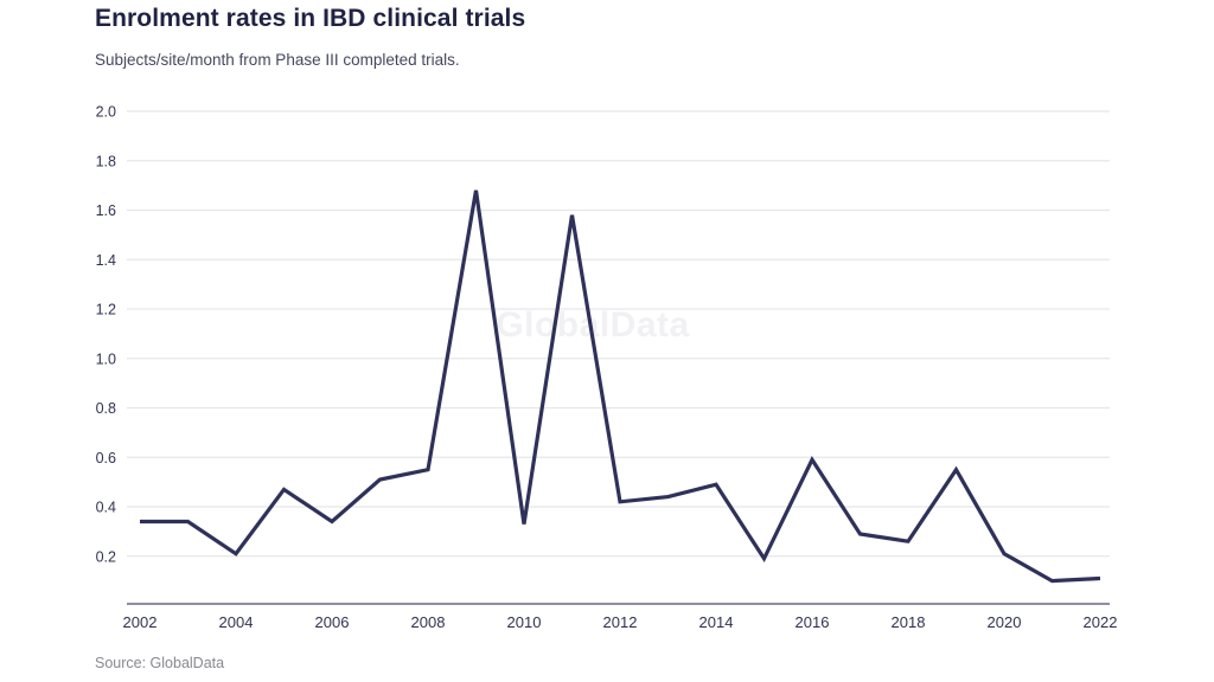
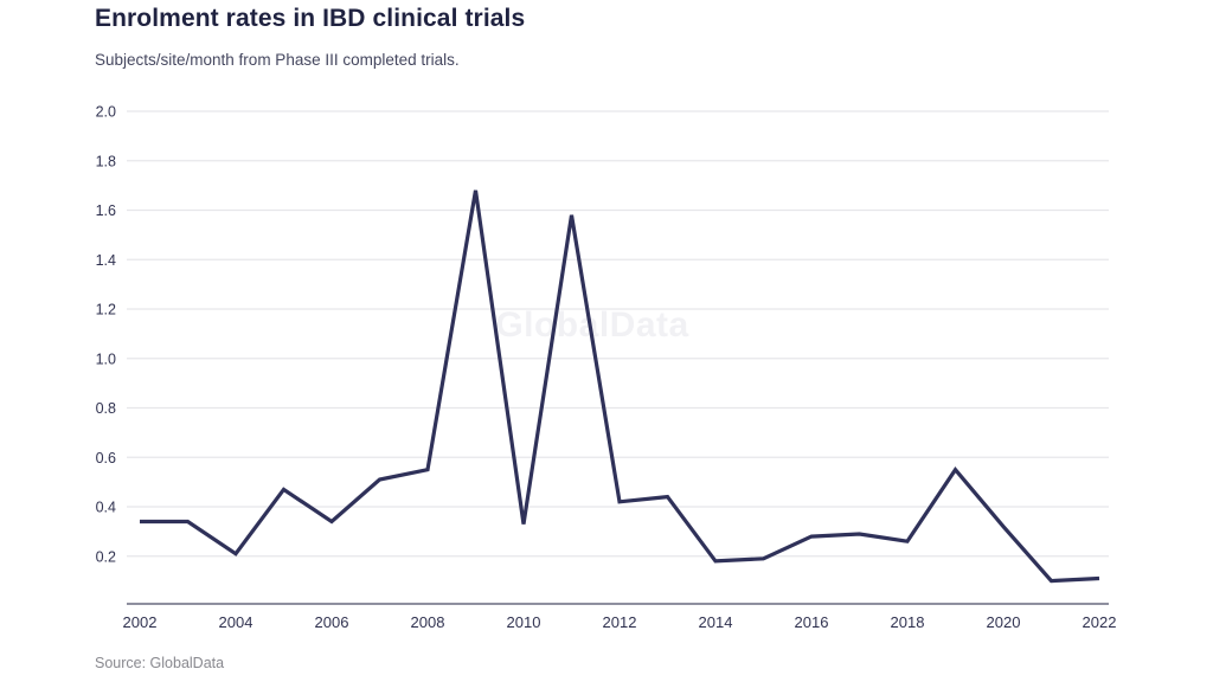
2014: 0.49 -> 0.18
2016: 0.59 -> 0.28
2020: 0.21 -> 0.32
